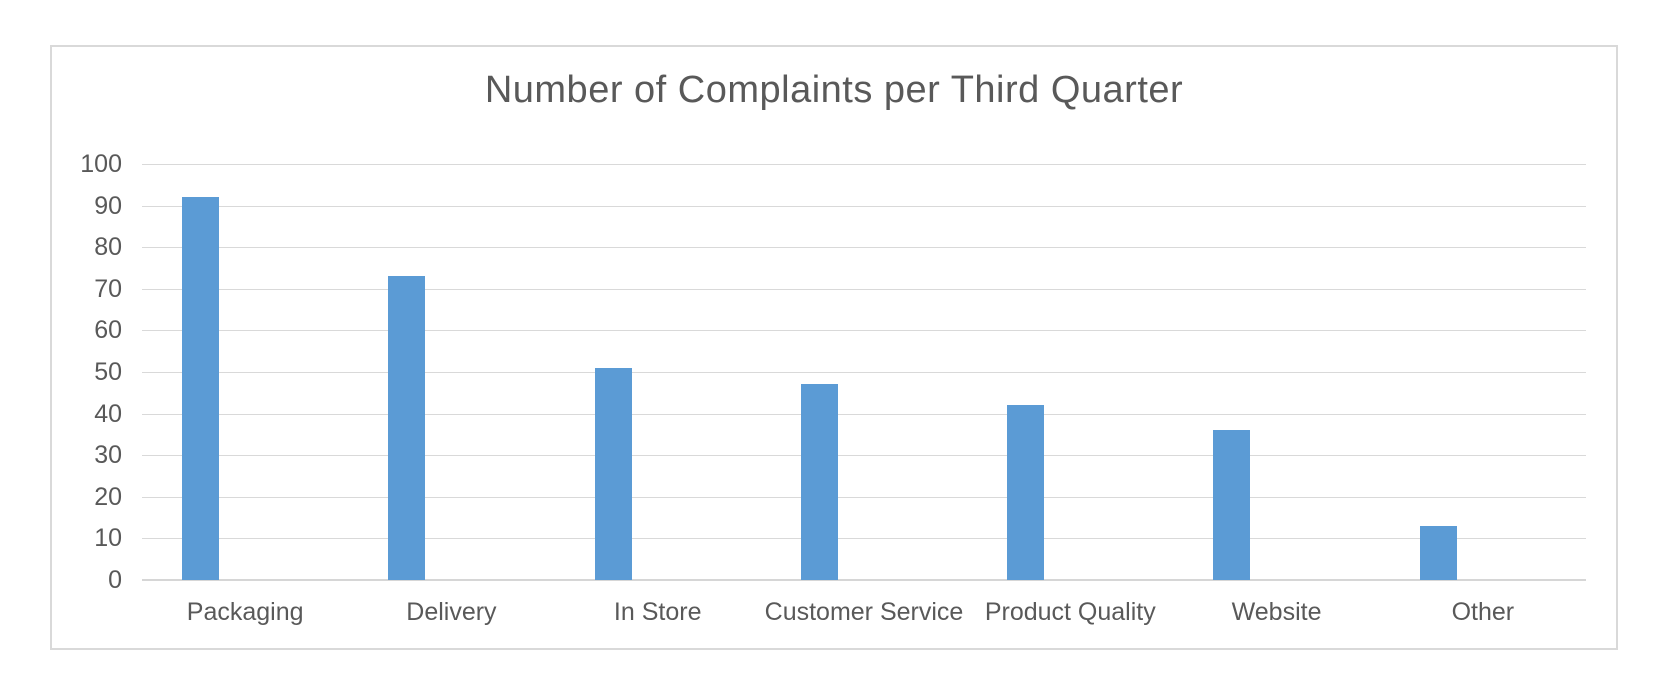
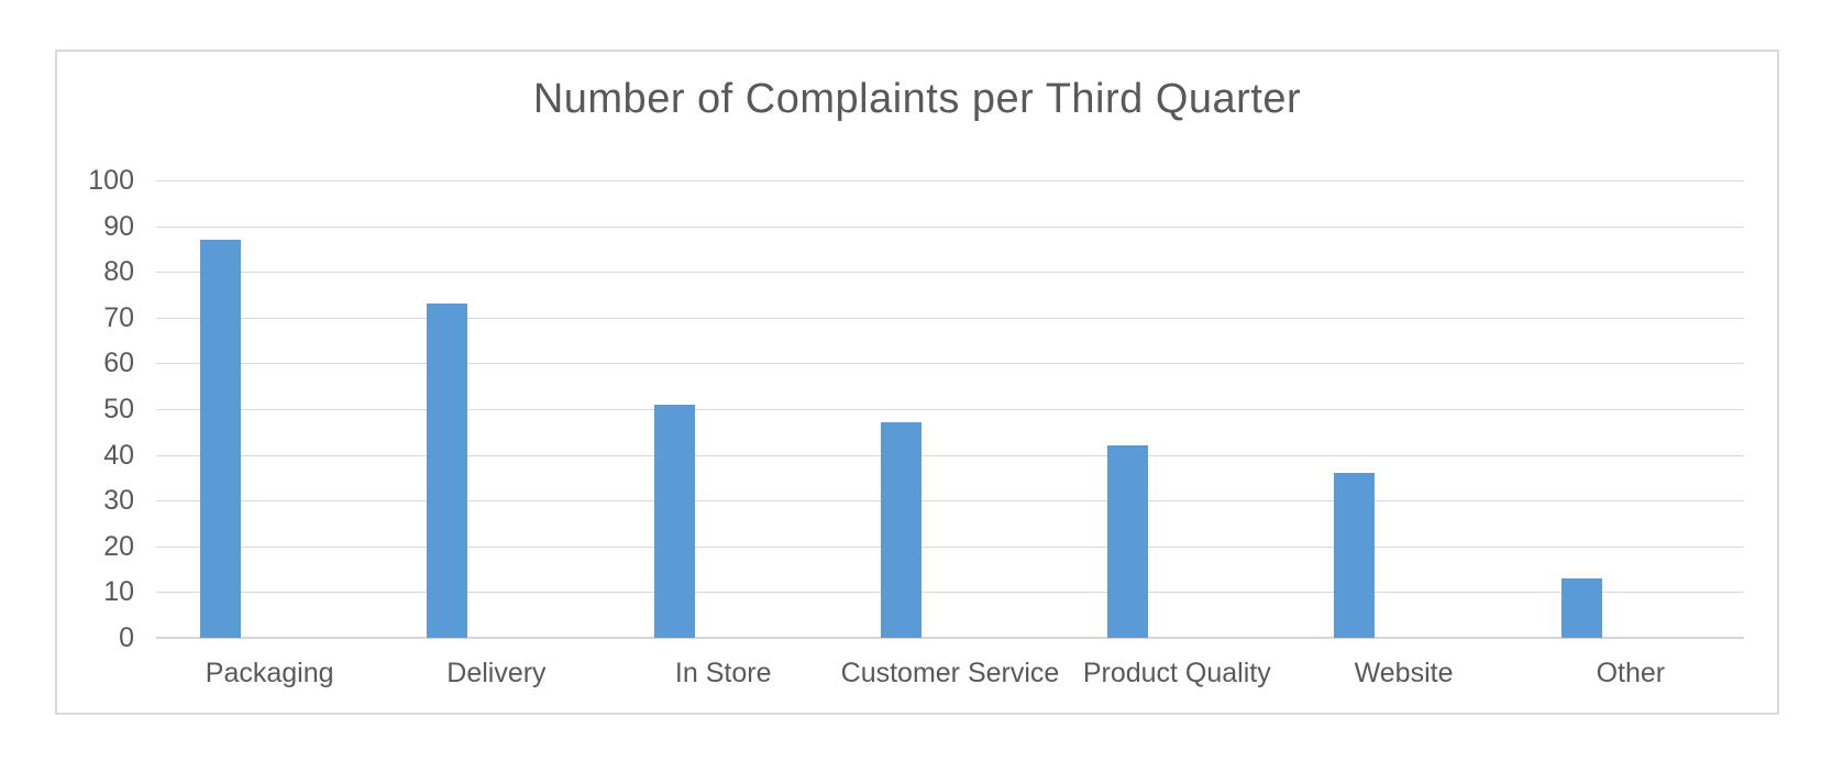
Packaging: 92 -> 87
